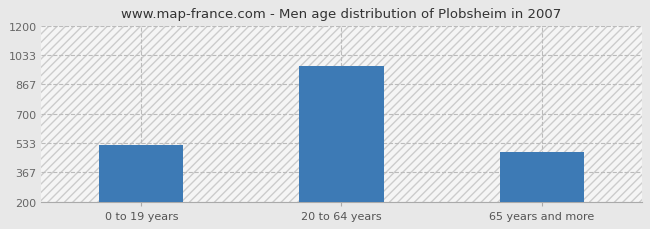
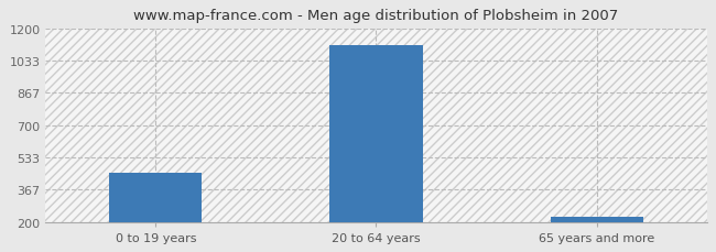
0 to 19 years: 520 -> 450
20 to 64 years: 970 -> 1120
65 years and more: 480 -> 230
